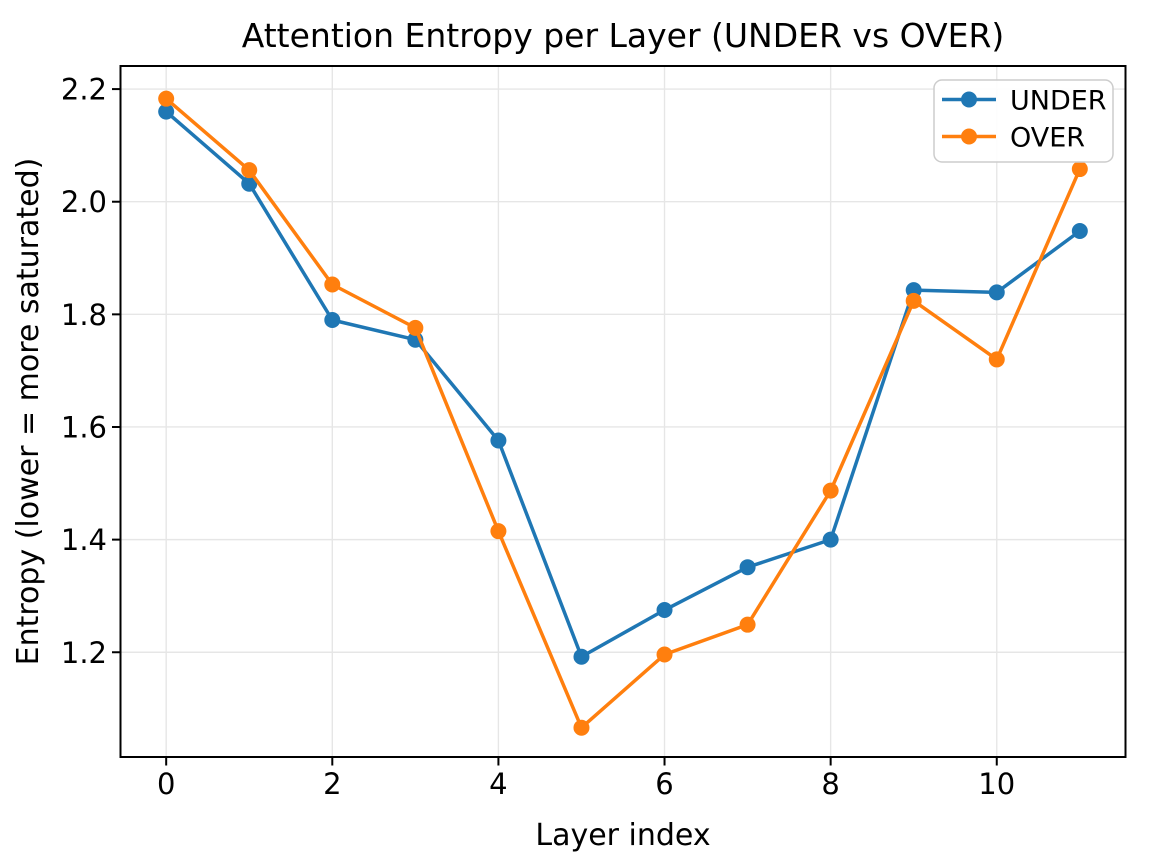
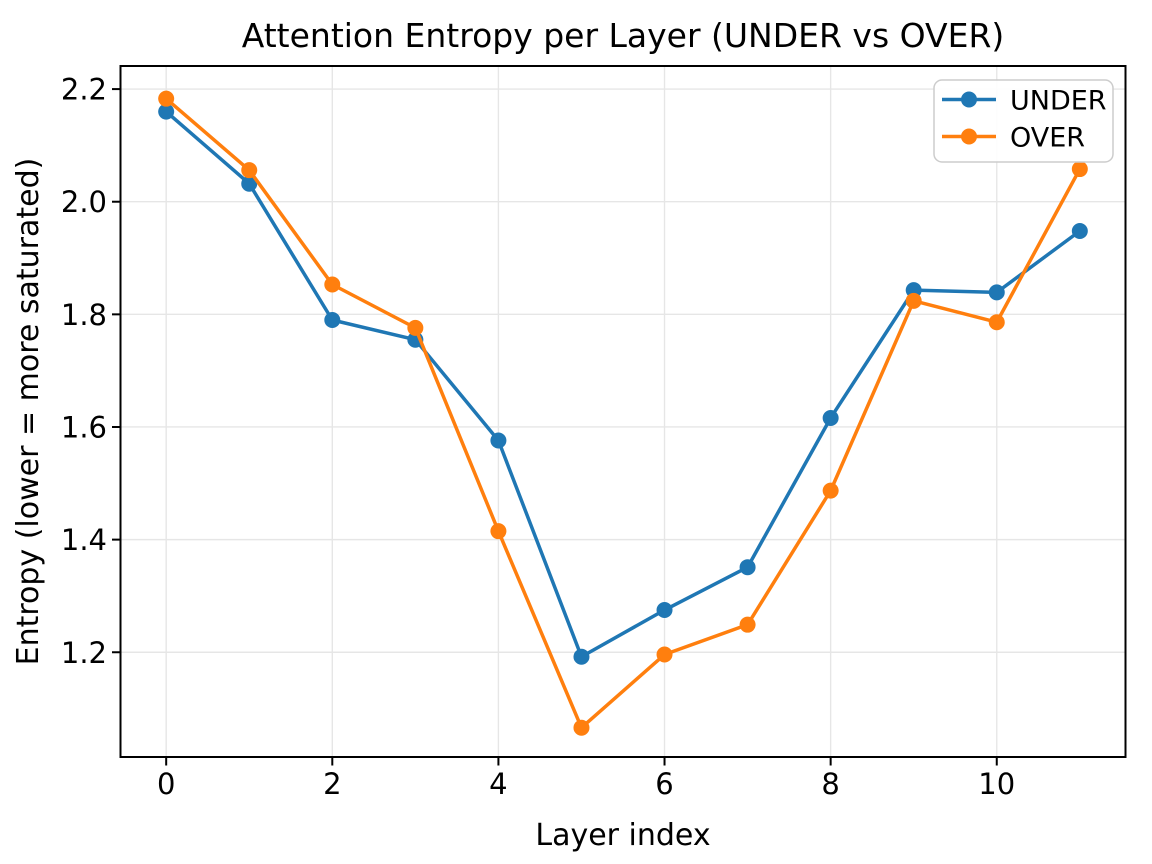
UNDER/8: 1.40 -> 1.62
OVER/10: 1.72 -> 1.79
